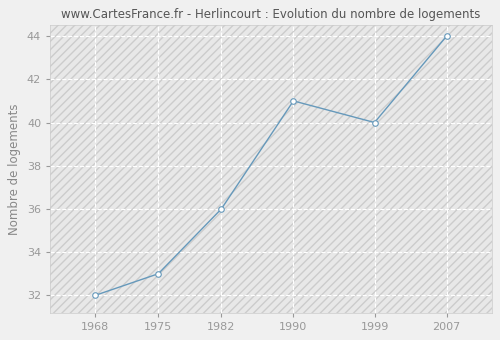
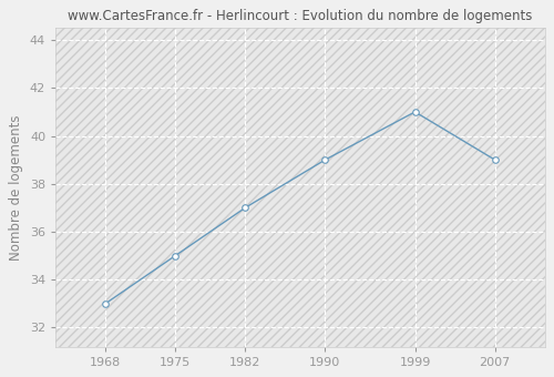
1968: 32 -> 33
1975: 33 -> 35
1982: 36 -> 37
1990: 41 -> 39
1999: 40 -> 41
2007: 44 -> 39
